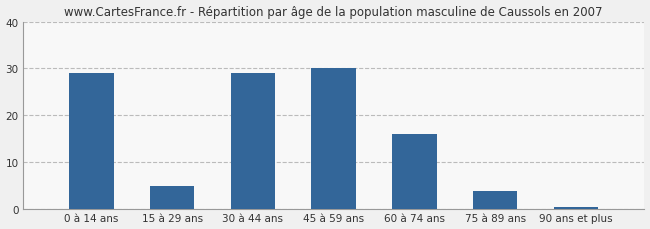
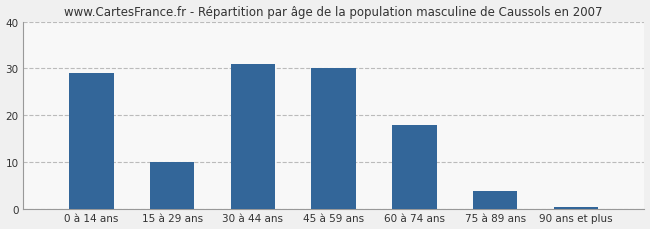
15 à 29 ans: 5.0 -> 10.0
30 à 44 ans: 29.0 -> 31.0
60 à 74 ans: 16.0 -> 18.0
